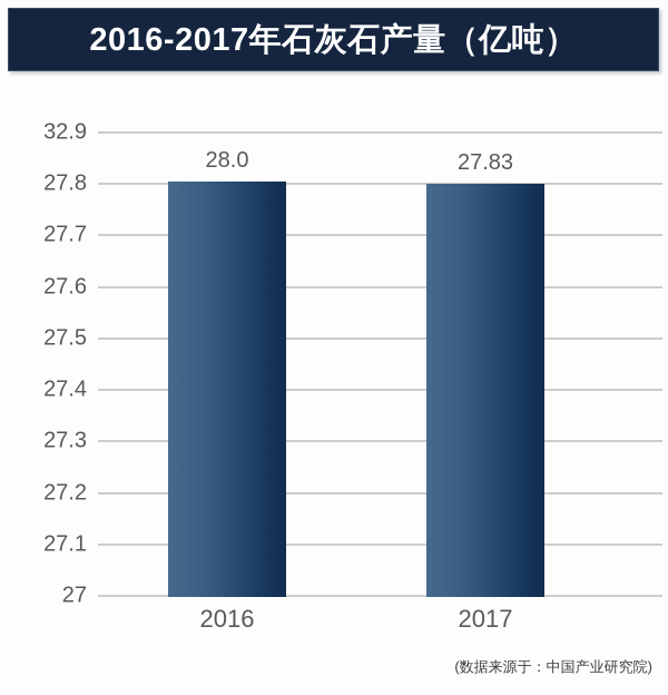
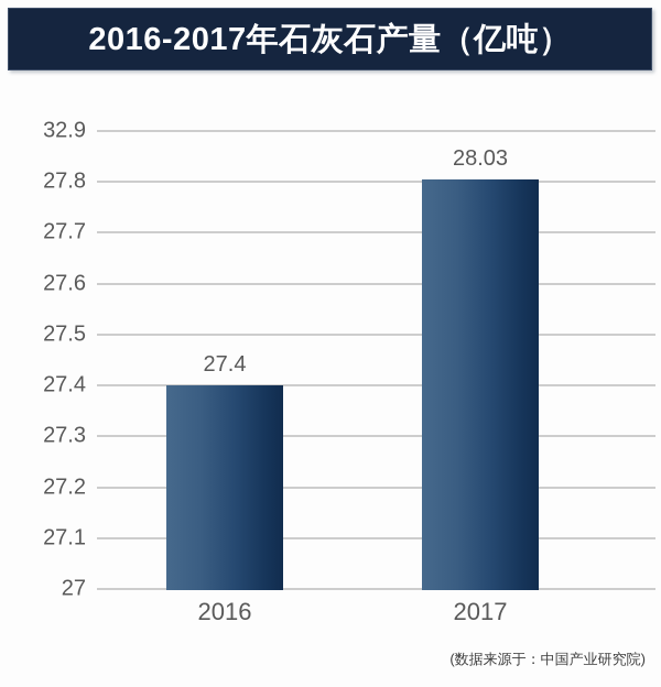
2016: 28.0 -> 27.4
2017: 27.83 -> 28.03
